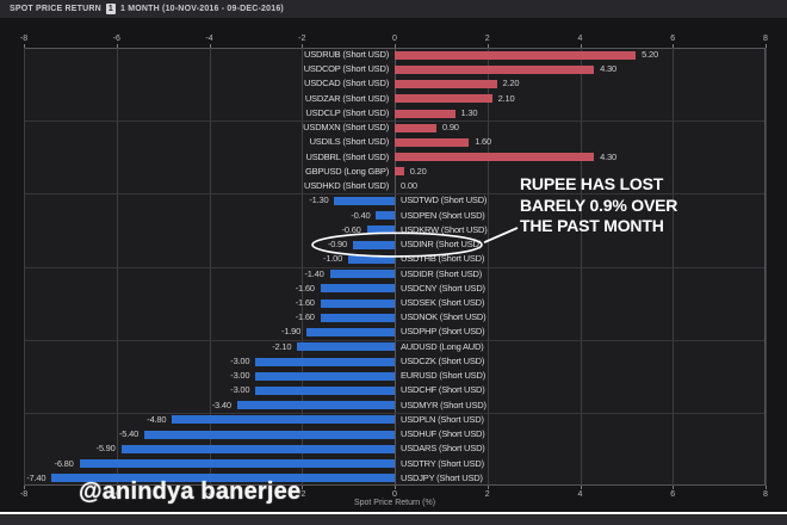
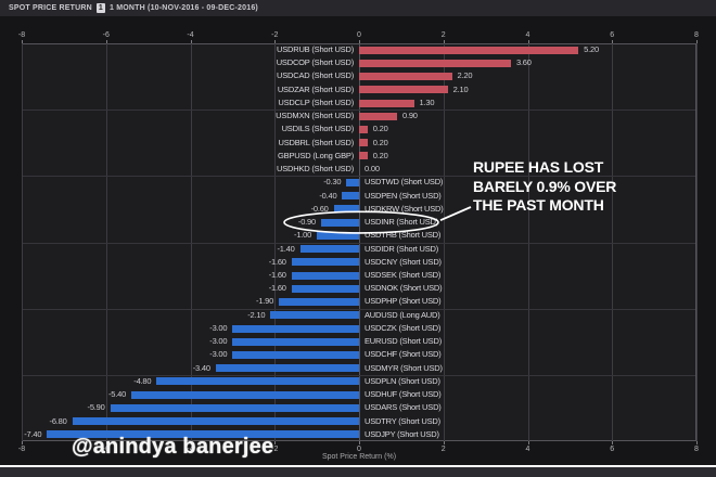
USDCOP (Short USD): 4.30 -> 3.60
USDILS (Short USD): 1.60 -> 0.20
USDBRL (Short USD): 4.30 -> 0.20
USDTWD (Short USD): -1.30 -> -0.30
